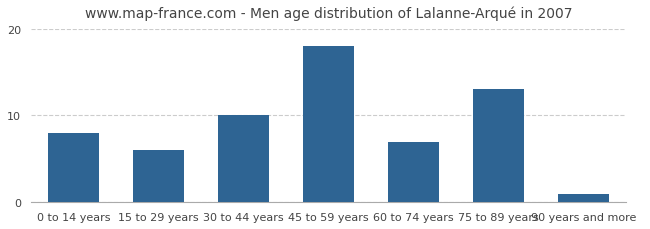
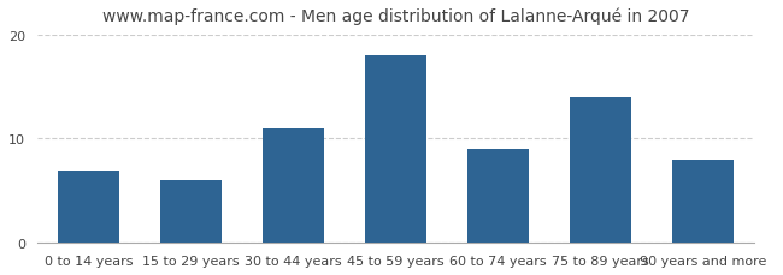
0 to 14 years: 8 -> 7
30 to 44 years: 10 -> 11
60 to 74 years: 7 -> 9
75 to 89 years: 13 -> 14
90 years and more: 1 -> 8
